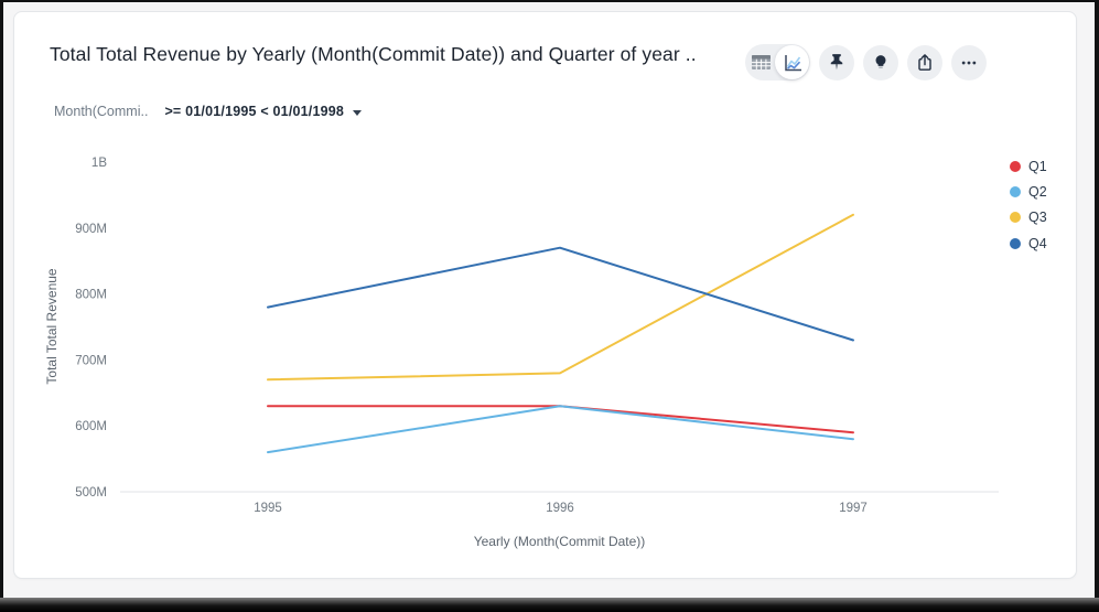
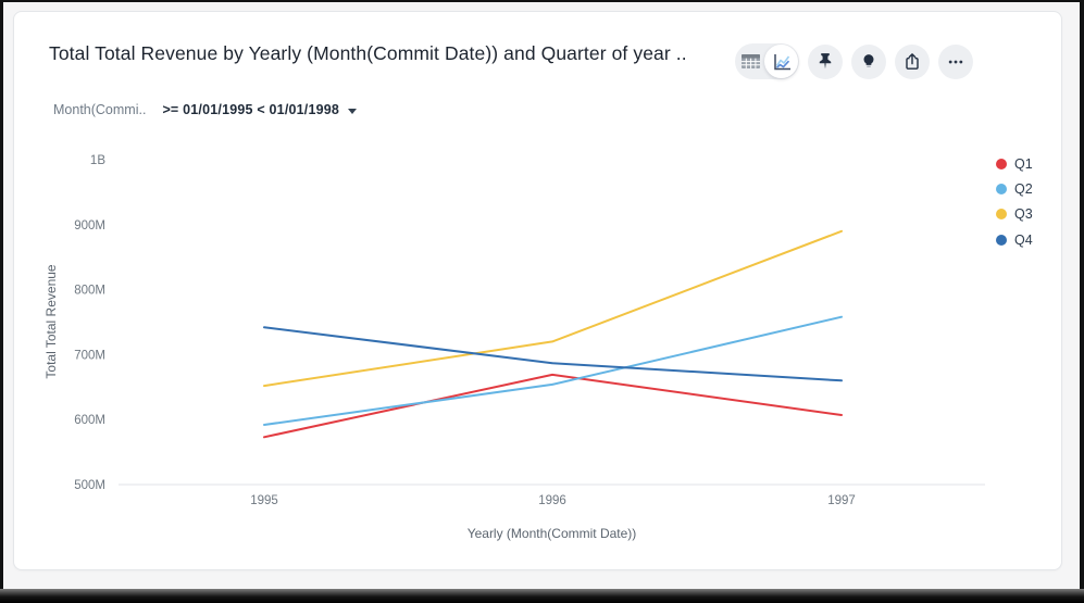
Q1/1995: 630M -> 570M
Q2/1995: 560M -> 590M
Q3/1995: 670M -> 650M
Q4/1995: 780M -> 740M
Q1/1996: 630M -> 670M
Q2/1996: 630M -> 650M
Q3/1996: 680M -> 720M
Q4/1996: 870M -> 690M
Q1/1997: 590M -> 610M
Q2/1997: 580M -> 760M
Q3/1997: 920M -> 890M
Q4/1997: 730M -> 660M
